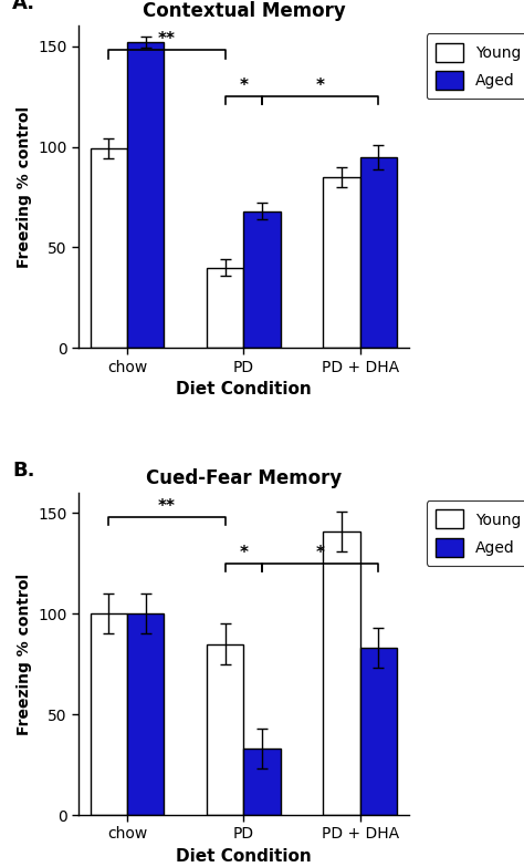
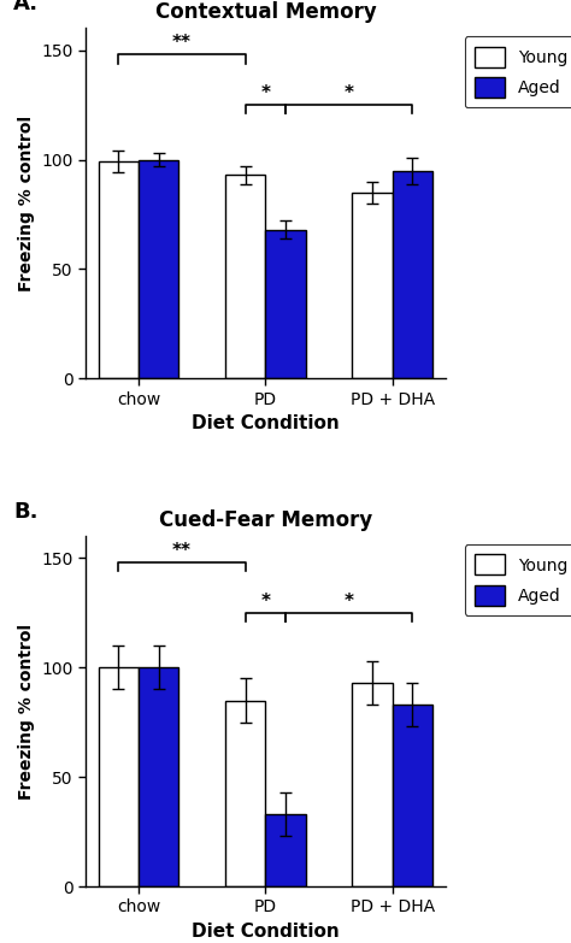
Contextual Memory/Aged/chow: 152 -> 100
Contextual Memory/Young/PD: 40 -> 93
Cued-Fear Memory/Young/PD + DHA: 141 -> 93
